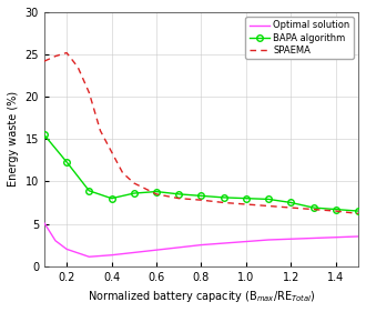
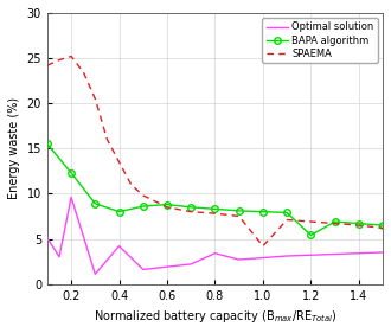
Optimal solution/0.2: 2.0 -> 9.6
Optimal solution/0.4: 1.3 -> 4.2
Optimal solution/0.8: 2.5 -> 3.4
SPAEMA/1.0: 7.3 -> 4.2
BAPA algorithm/1.2: 7.5 -> 5.4
